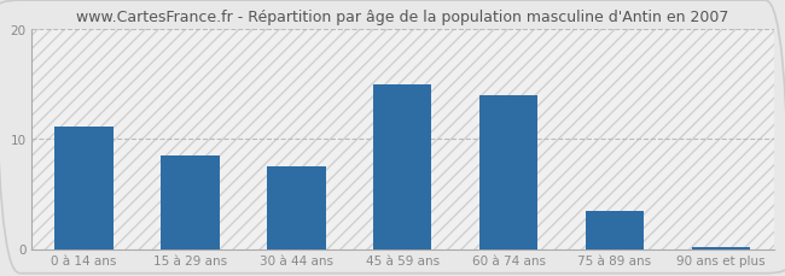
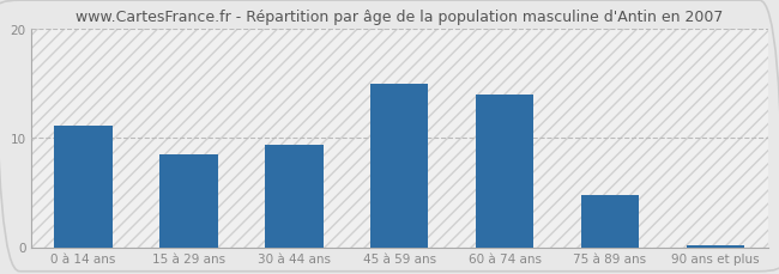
30 à 44 ans: 7.5 -> 9.4
75 à 89 ans: 3.5 -> 4.8
